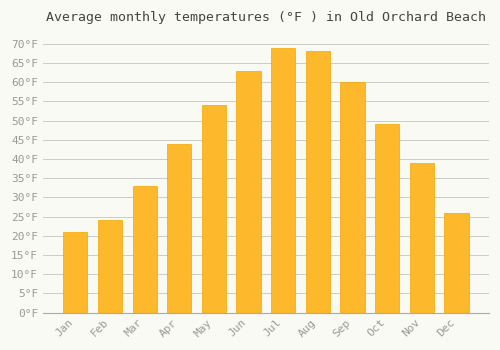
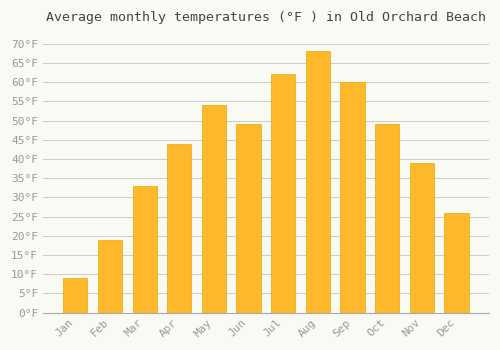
Jan: 21°F -> 9°F
Feb: 24°F -> 19°F
Jun: 63°F -> 49°F
Jul: 69°F -> 62°F
